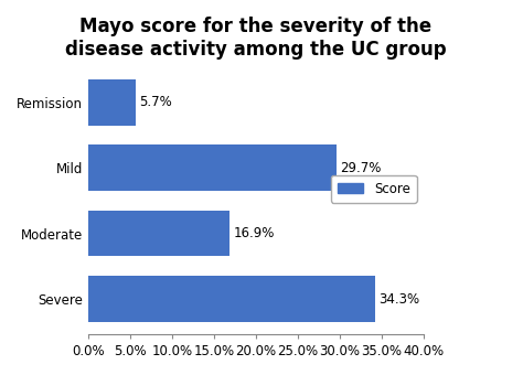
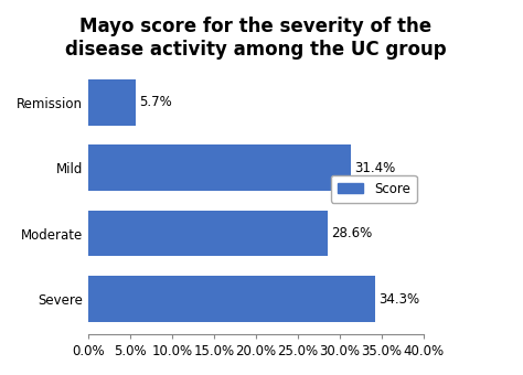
Mild: 29.7% -> 31.4%
Moderate: 16.9% -> 28.6%
